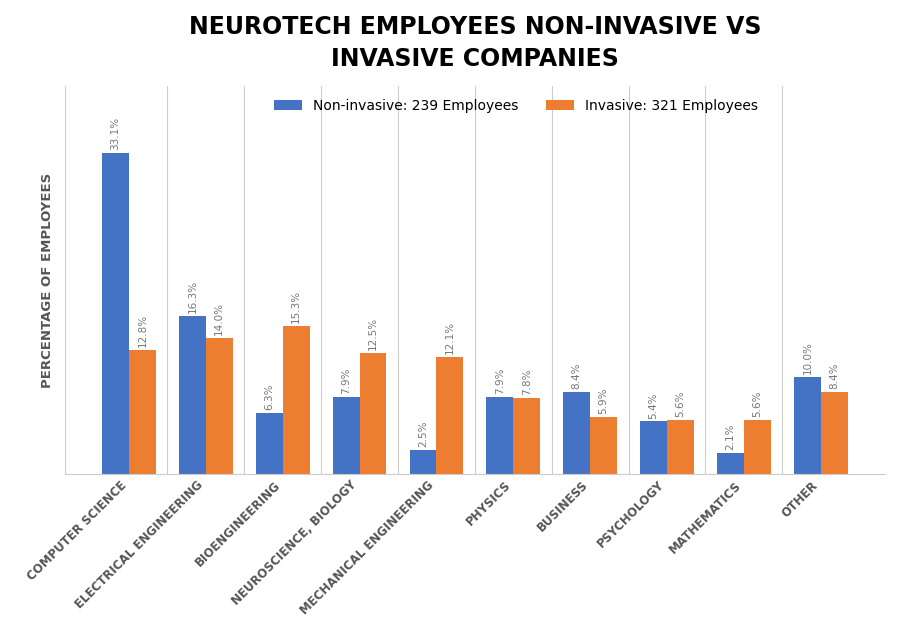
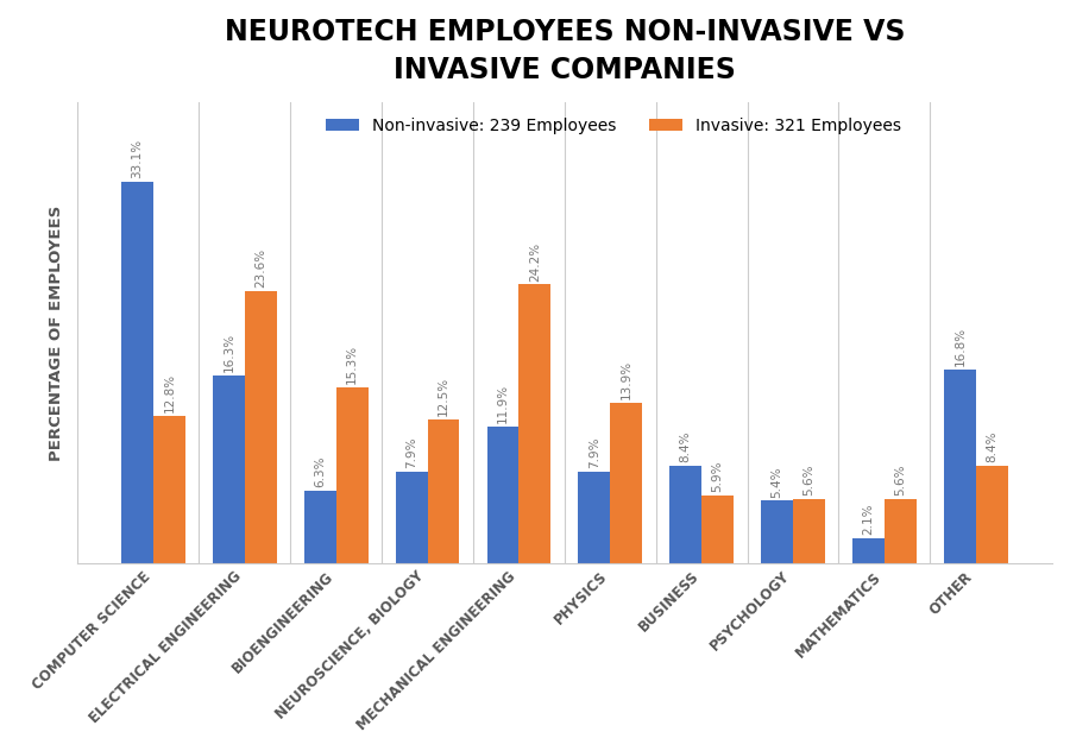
Invasive: 321 Employees/ELECTRICAL ENGINEERING: 14.0% -> 23.6%
Non-invasive: 239 Employees/MECHANICAL ENGINEERING: 2.5% -> 11.9%
Invasive: 321 Employees/MECHANICAL ENGINEERING: 12.1% -> 24.2%
Invasive: 321 Employees/PHYSICS: 7.8% -> 13.9%
Non-invasive: 239 Employees/OTHER: 10.0% -> 16.8%
